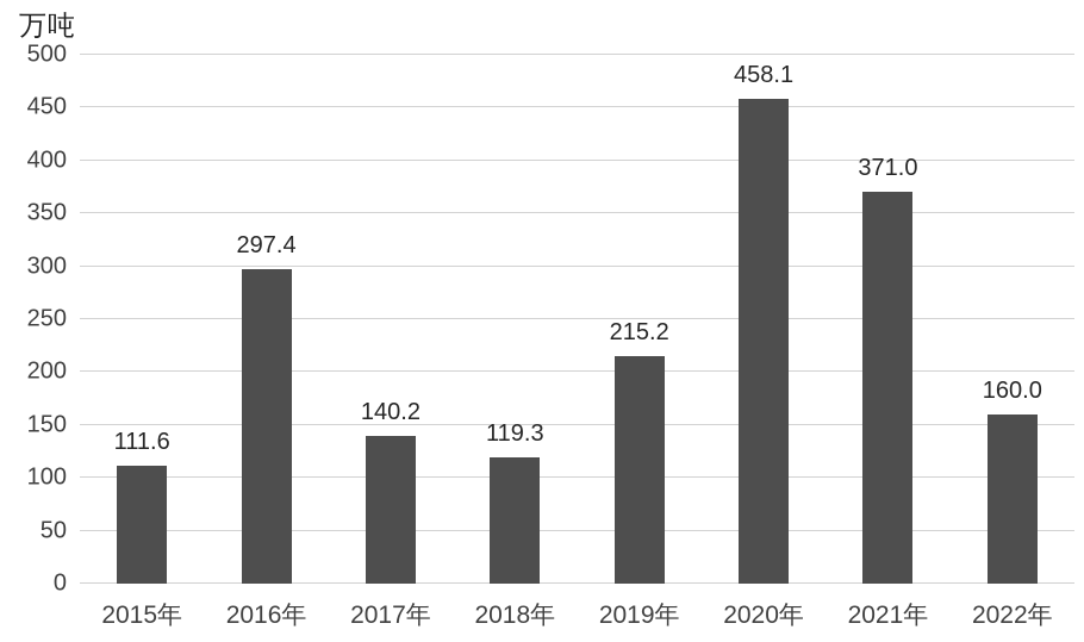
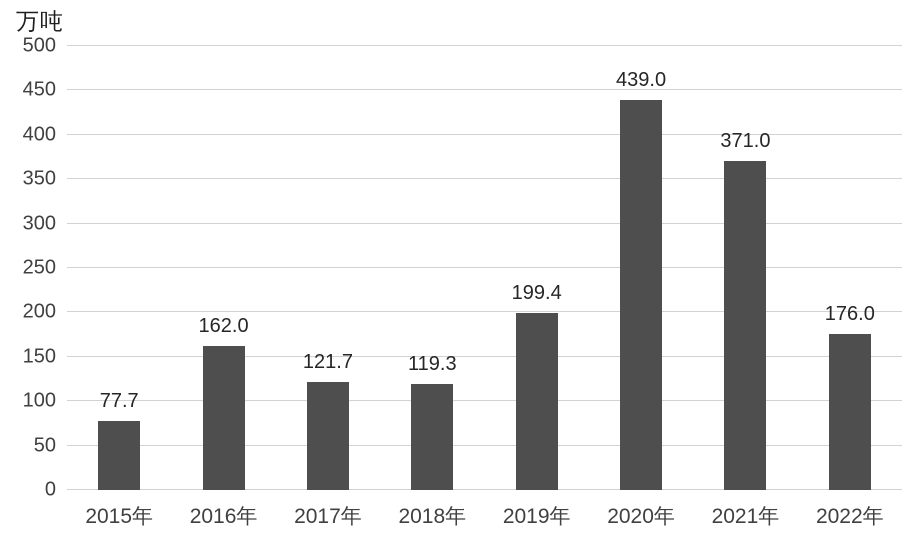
2015年: 111.6 -> 77.7
2016年: 297.4 -> 162.0
2017年: 140.2 -> 121.7
2019年: 215.2 -> 199.4
2020年: 458.1 -> 439.0
2022年: 160.0 -> 176.0
